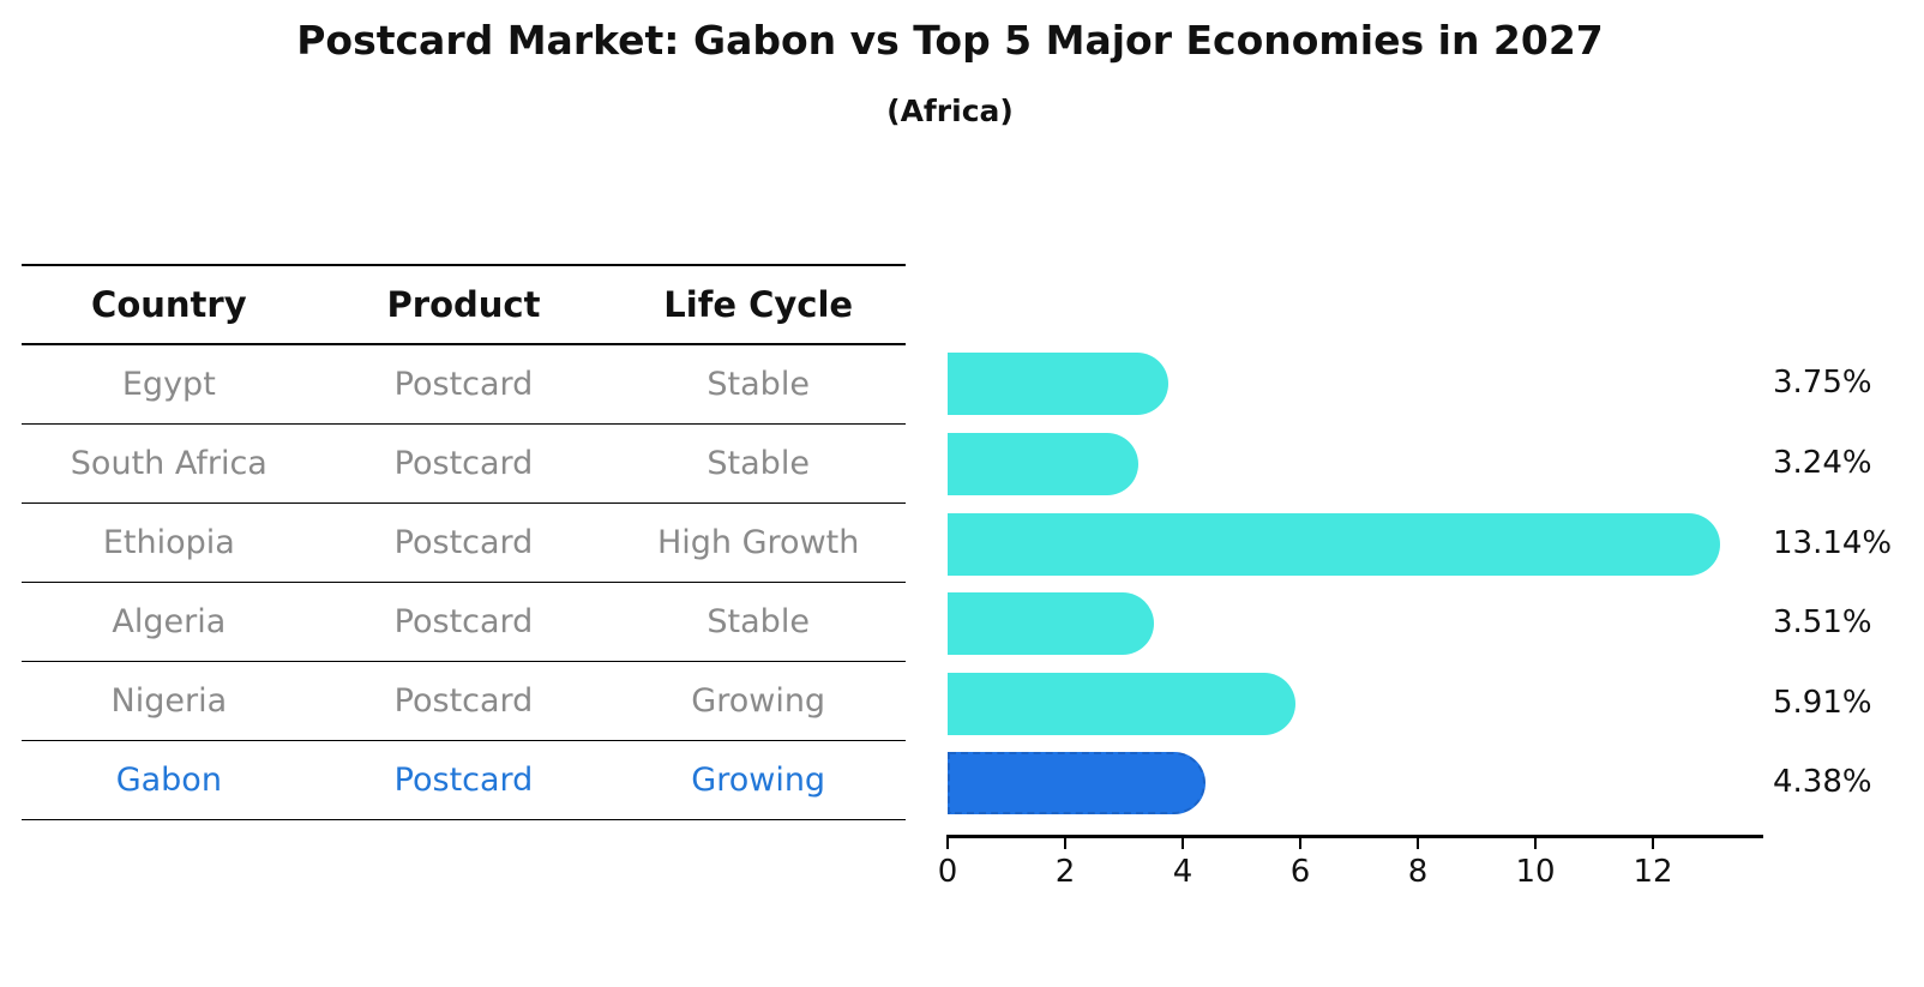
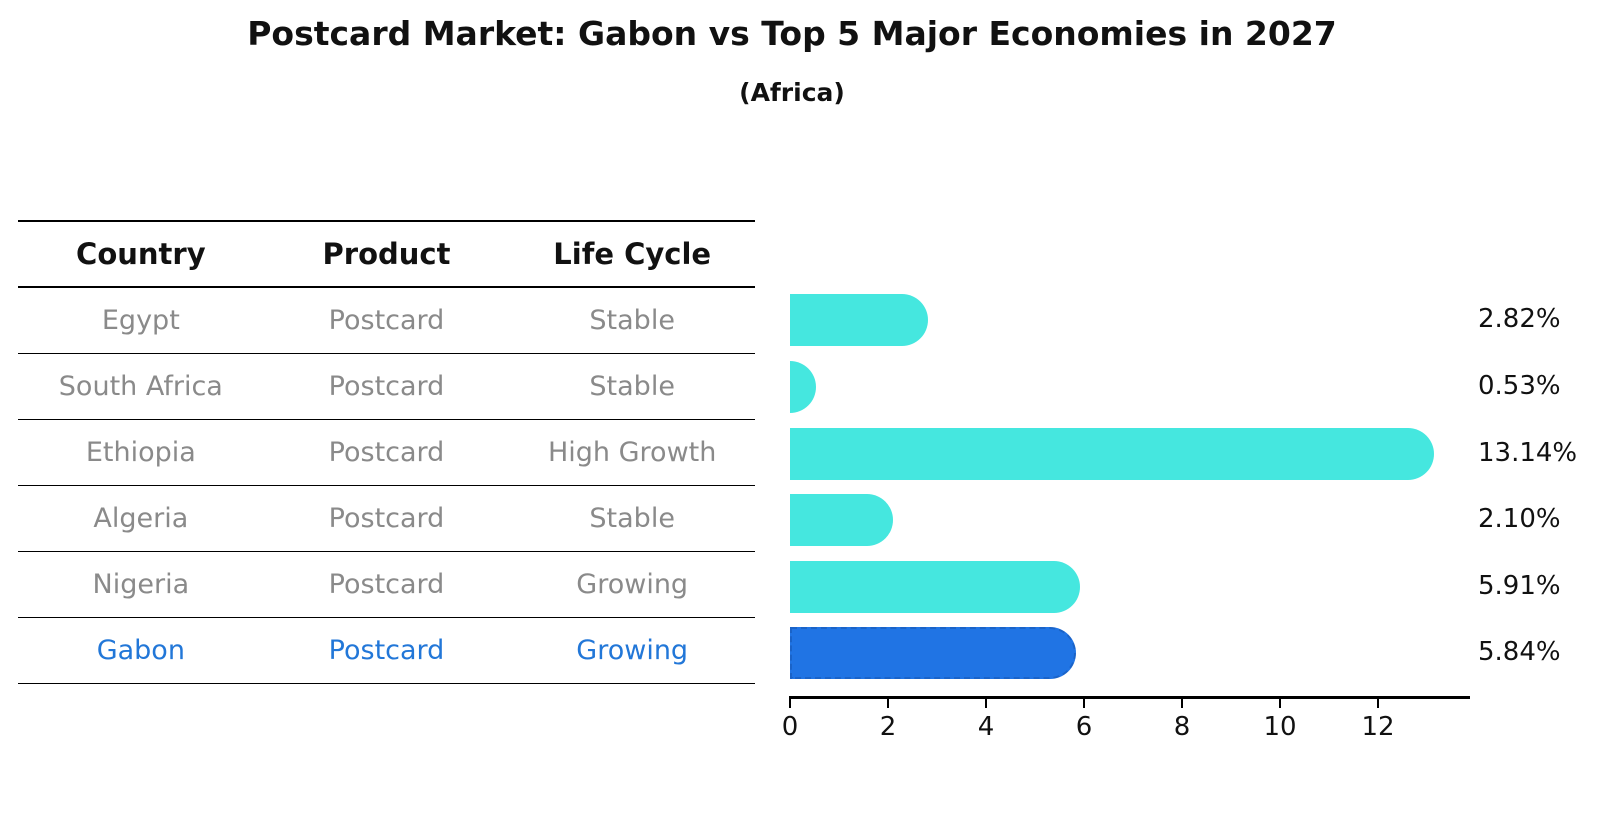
Egypt: 3.75% -> 2.82%
South Africa: 3.24% -> 0.53%
Algeria: 3.51% -> 2.10%
Gabon: 4.38% -> 5.84%
